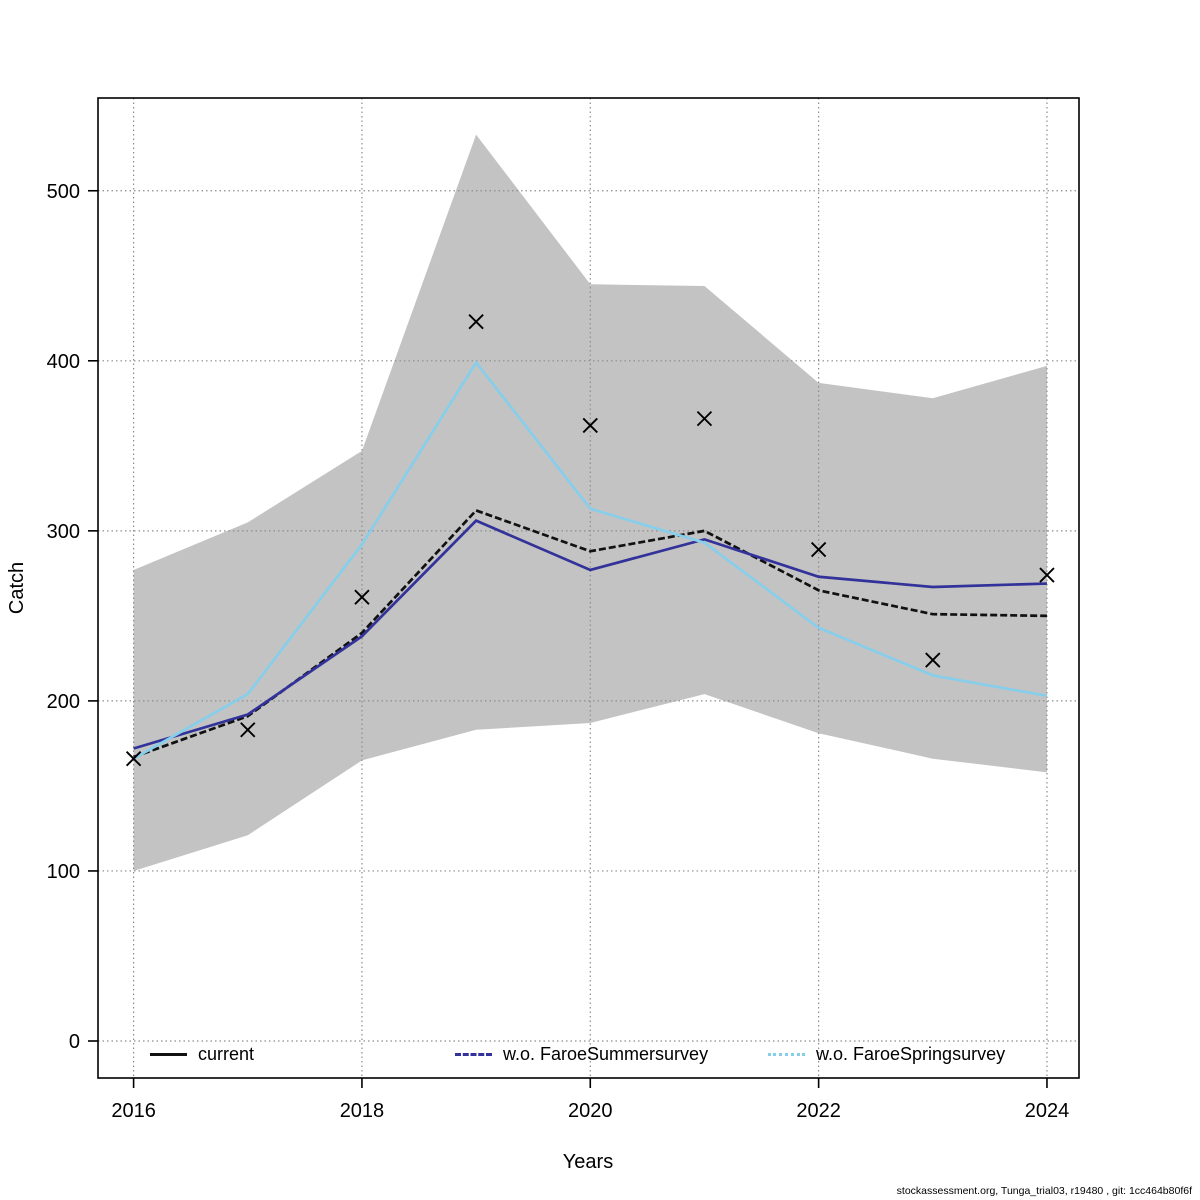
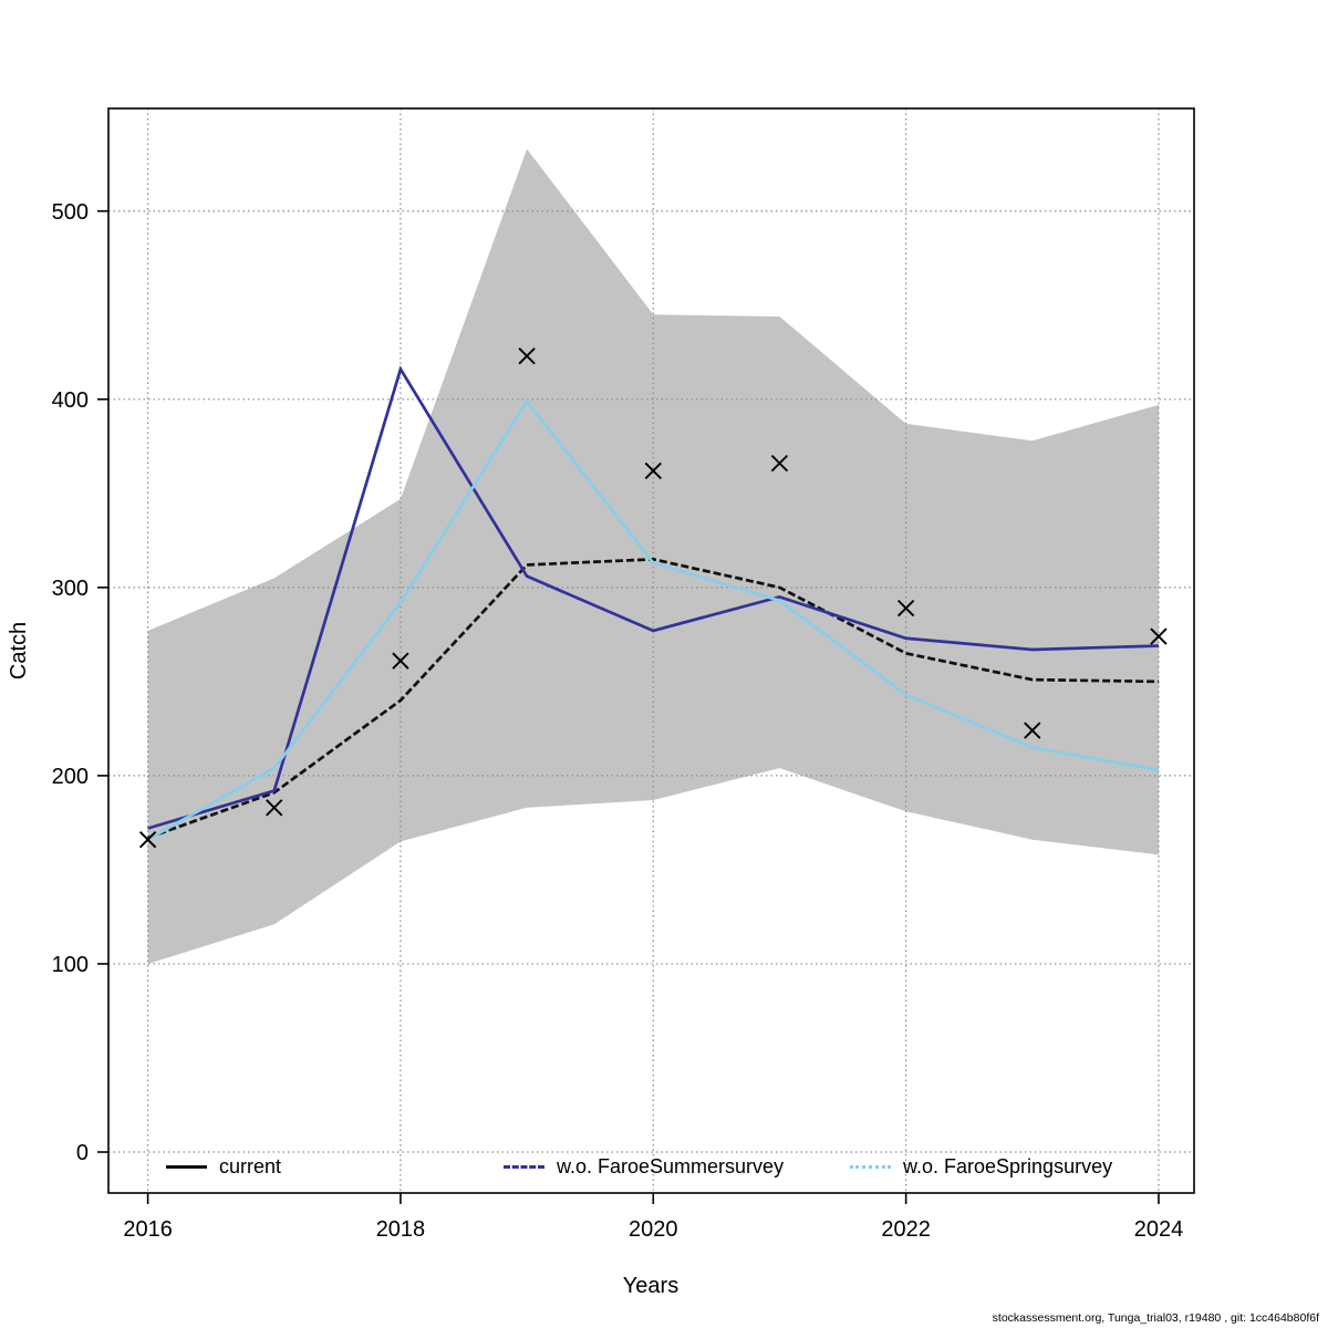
w.o. FaroeSummersurvey/2018: 238 -> 416
current/2020: 288 -> 315
